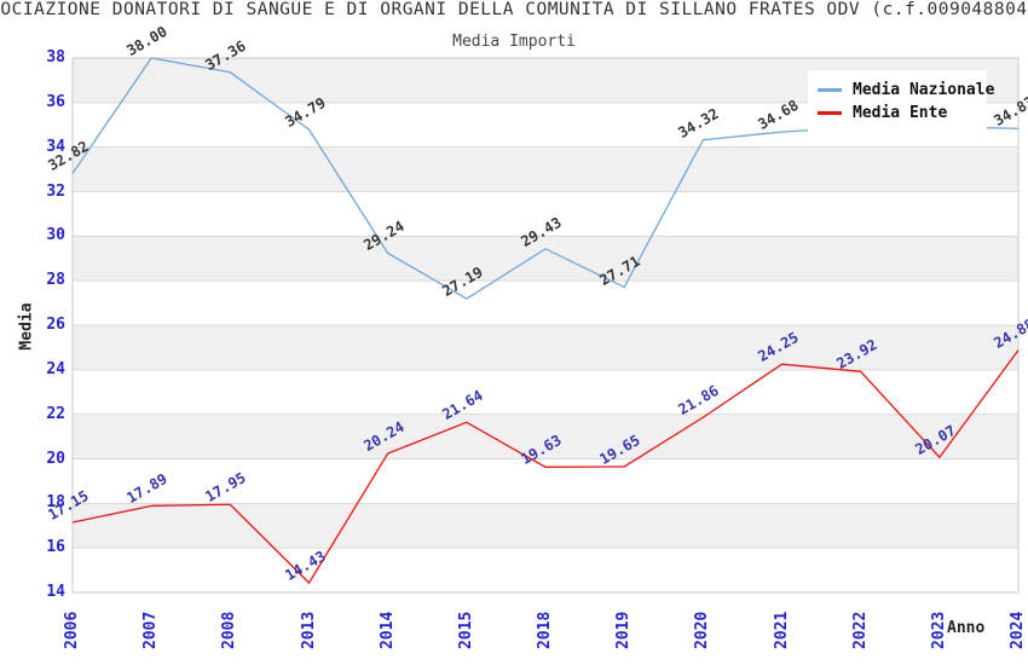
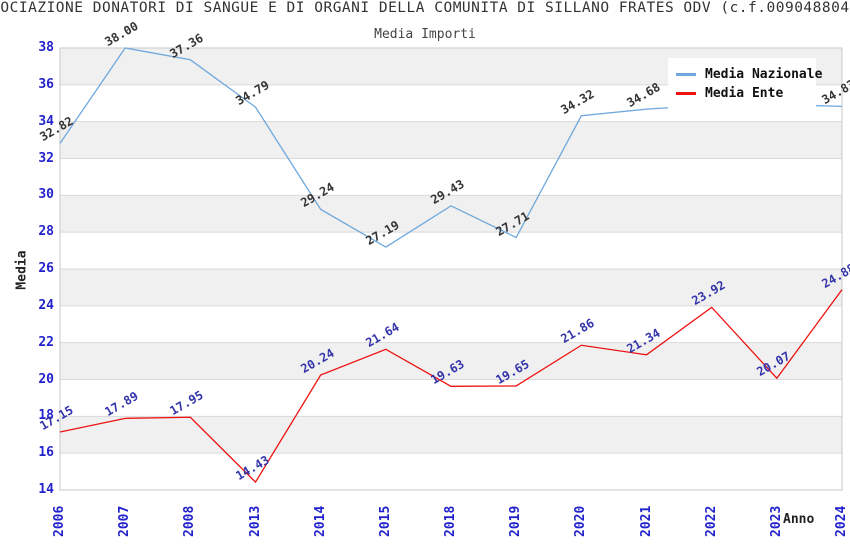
Media Ente/2021: 24.25 -> 21.34
